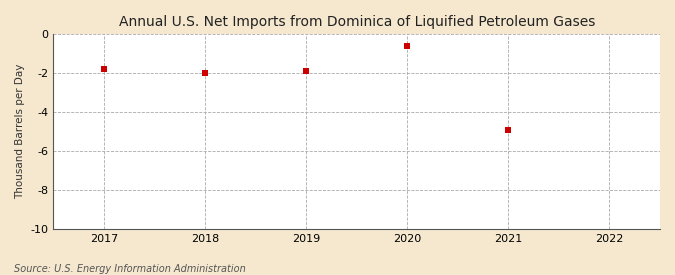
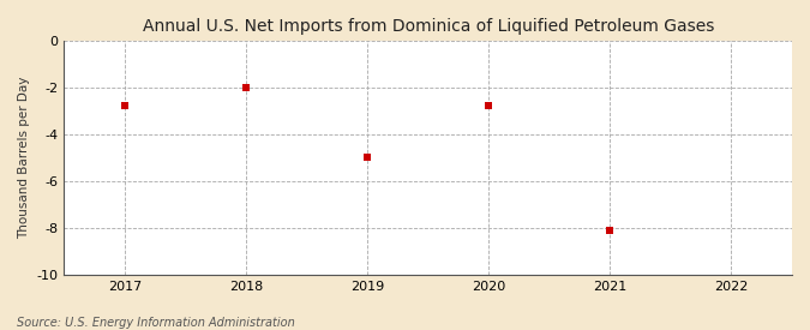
2017: -1.8 -> -2.7
2019: -1.9 -> -5.0
2020: -0.6 -> -2.7
2021: -4.9 -> -8.1
